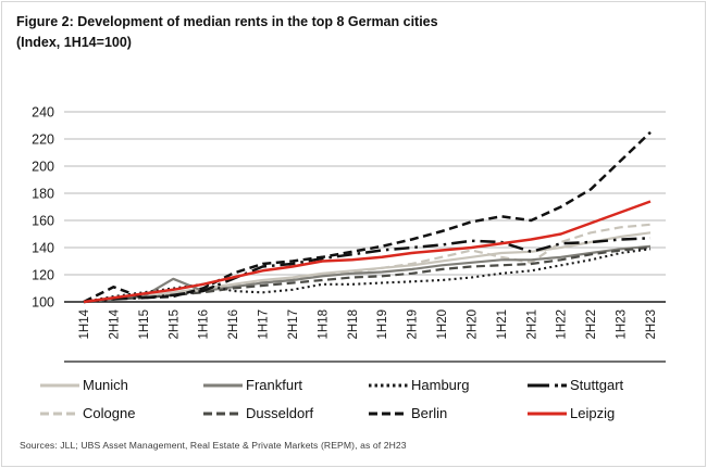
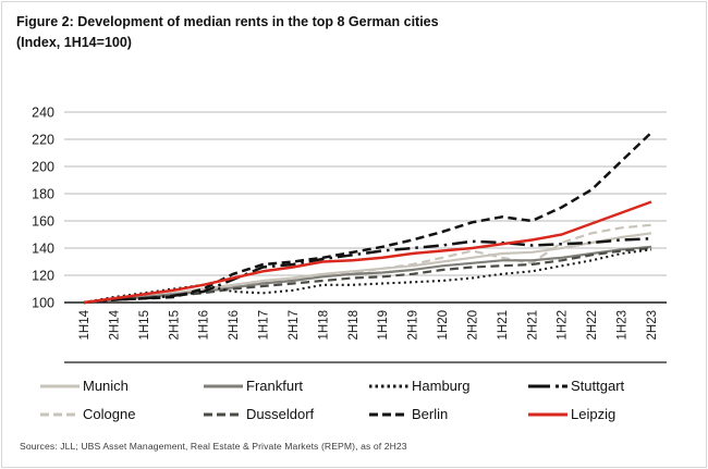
Berlin/2H14: 111 -> 102
Frankfurt/2H15: 117 -> 106
Stuttgart/2H21: 137 -> 142
